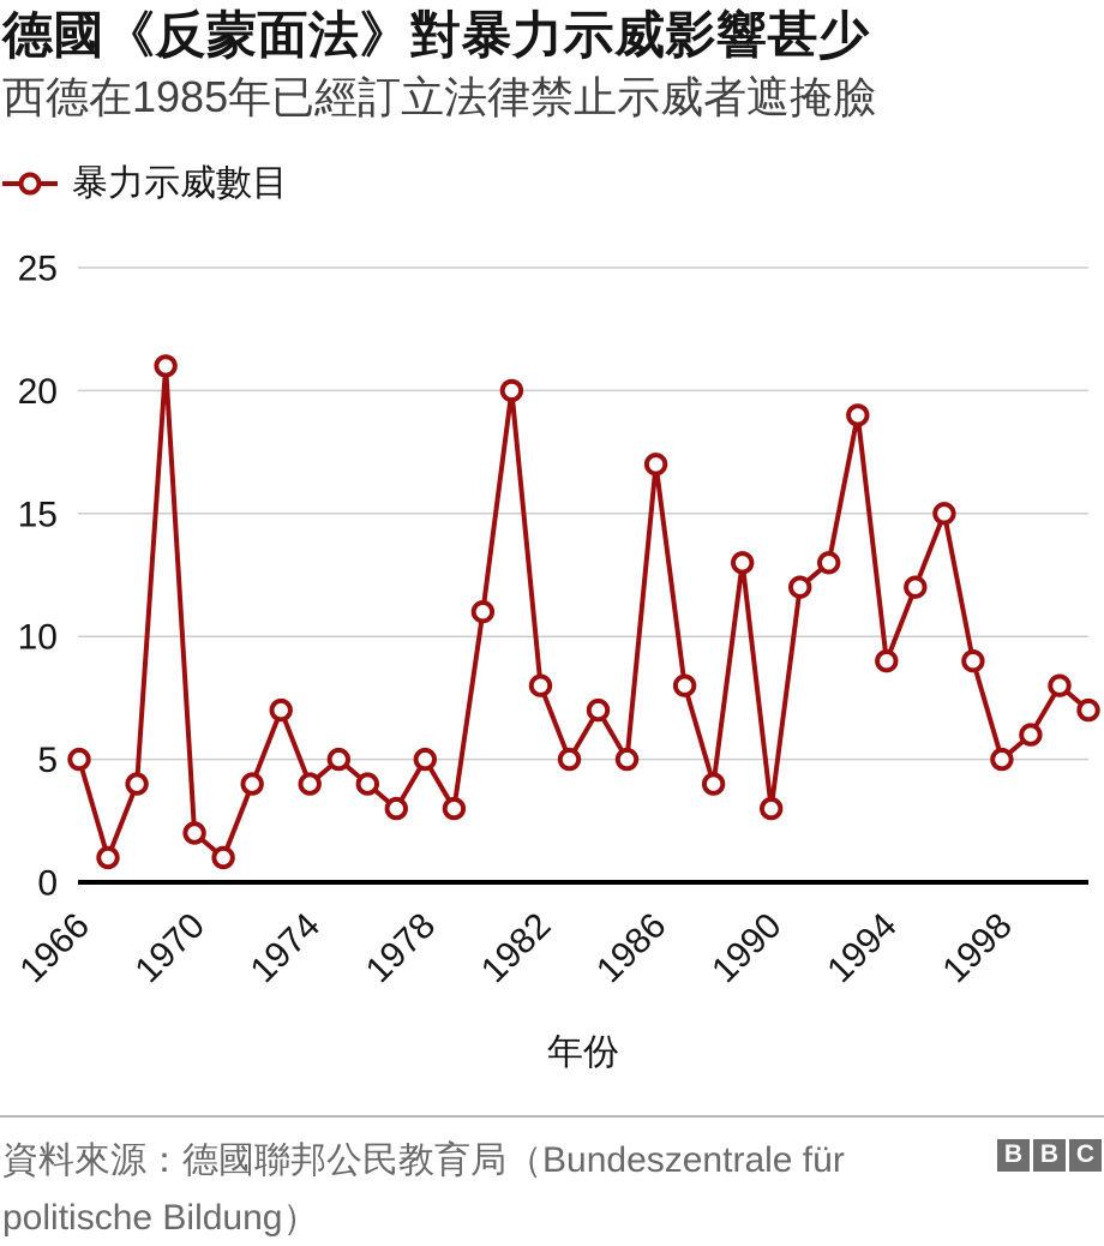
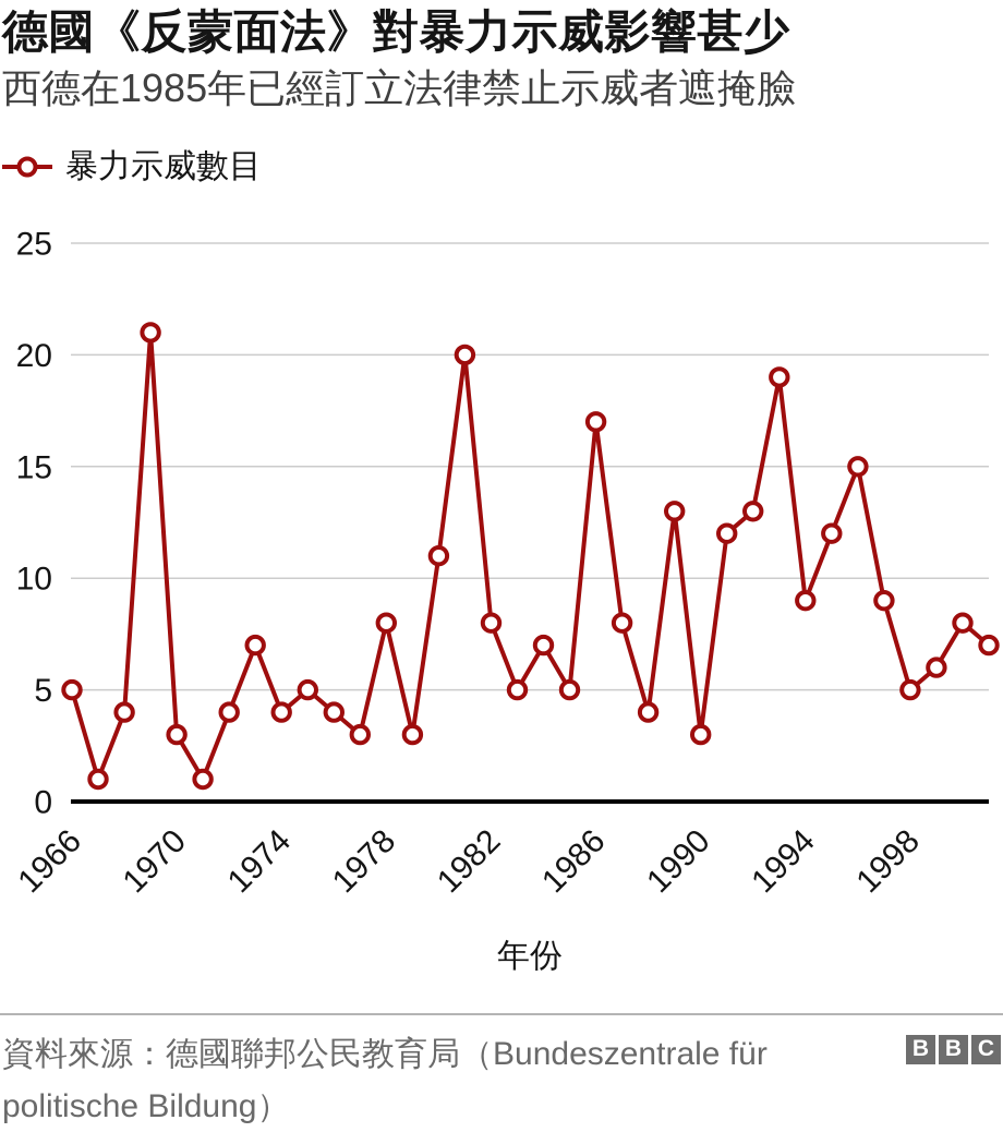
1970: 2 -> 3
1978: 5 -> 8
